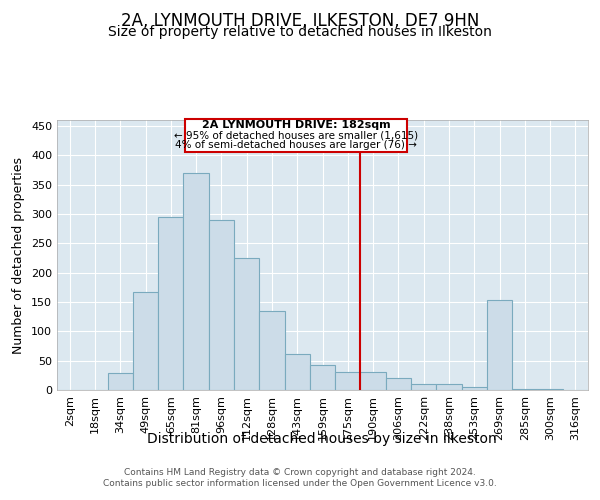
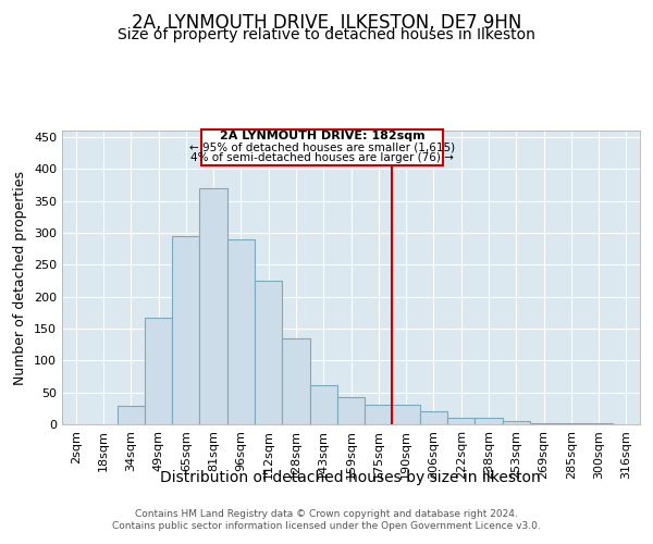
269sqm: 154 -> 2
